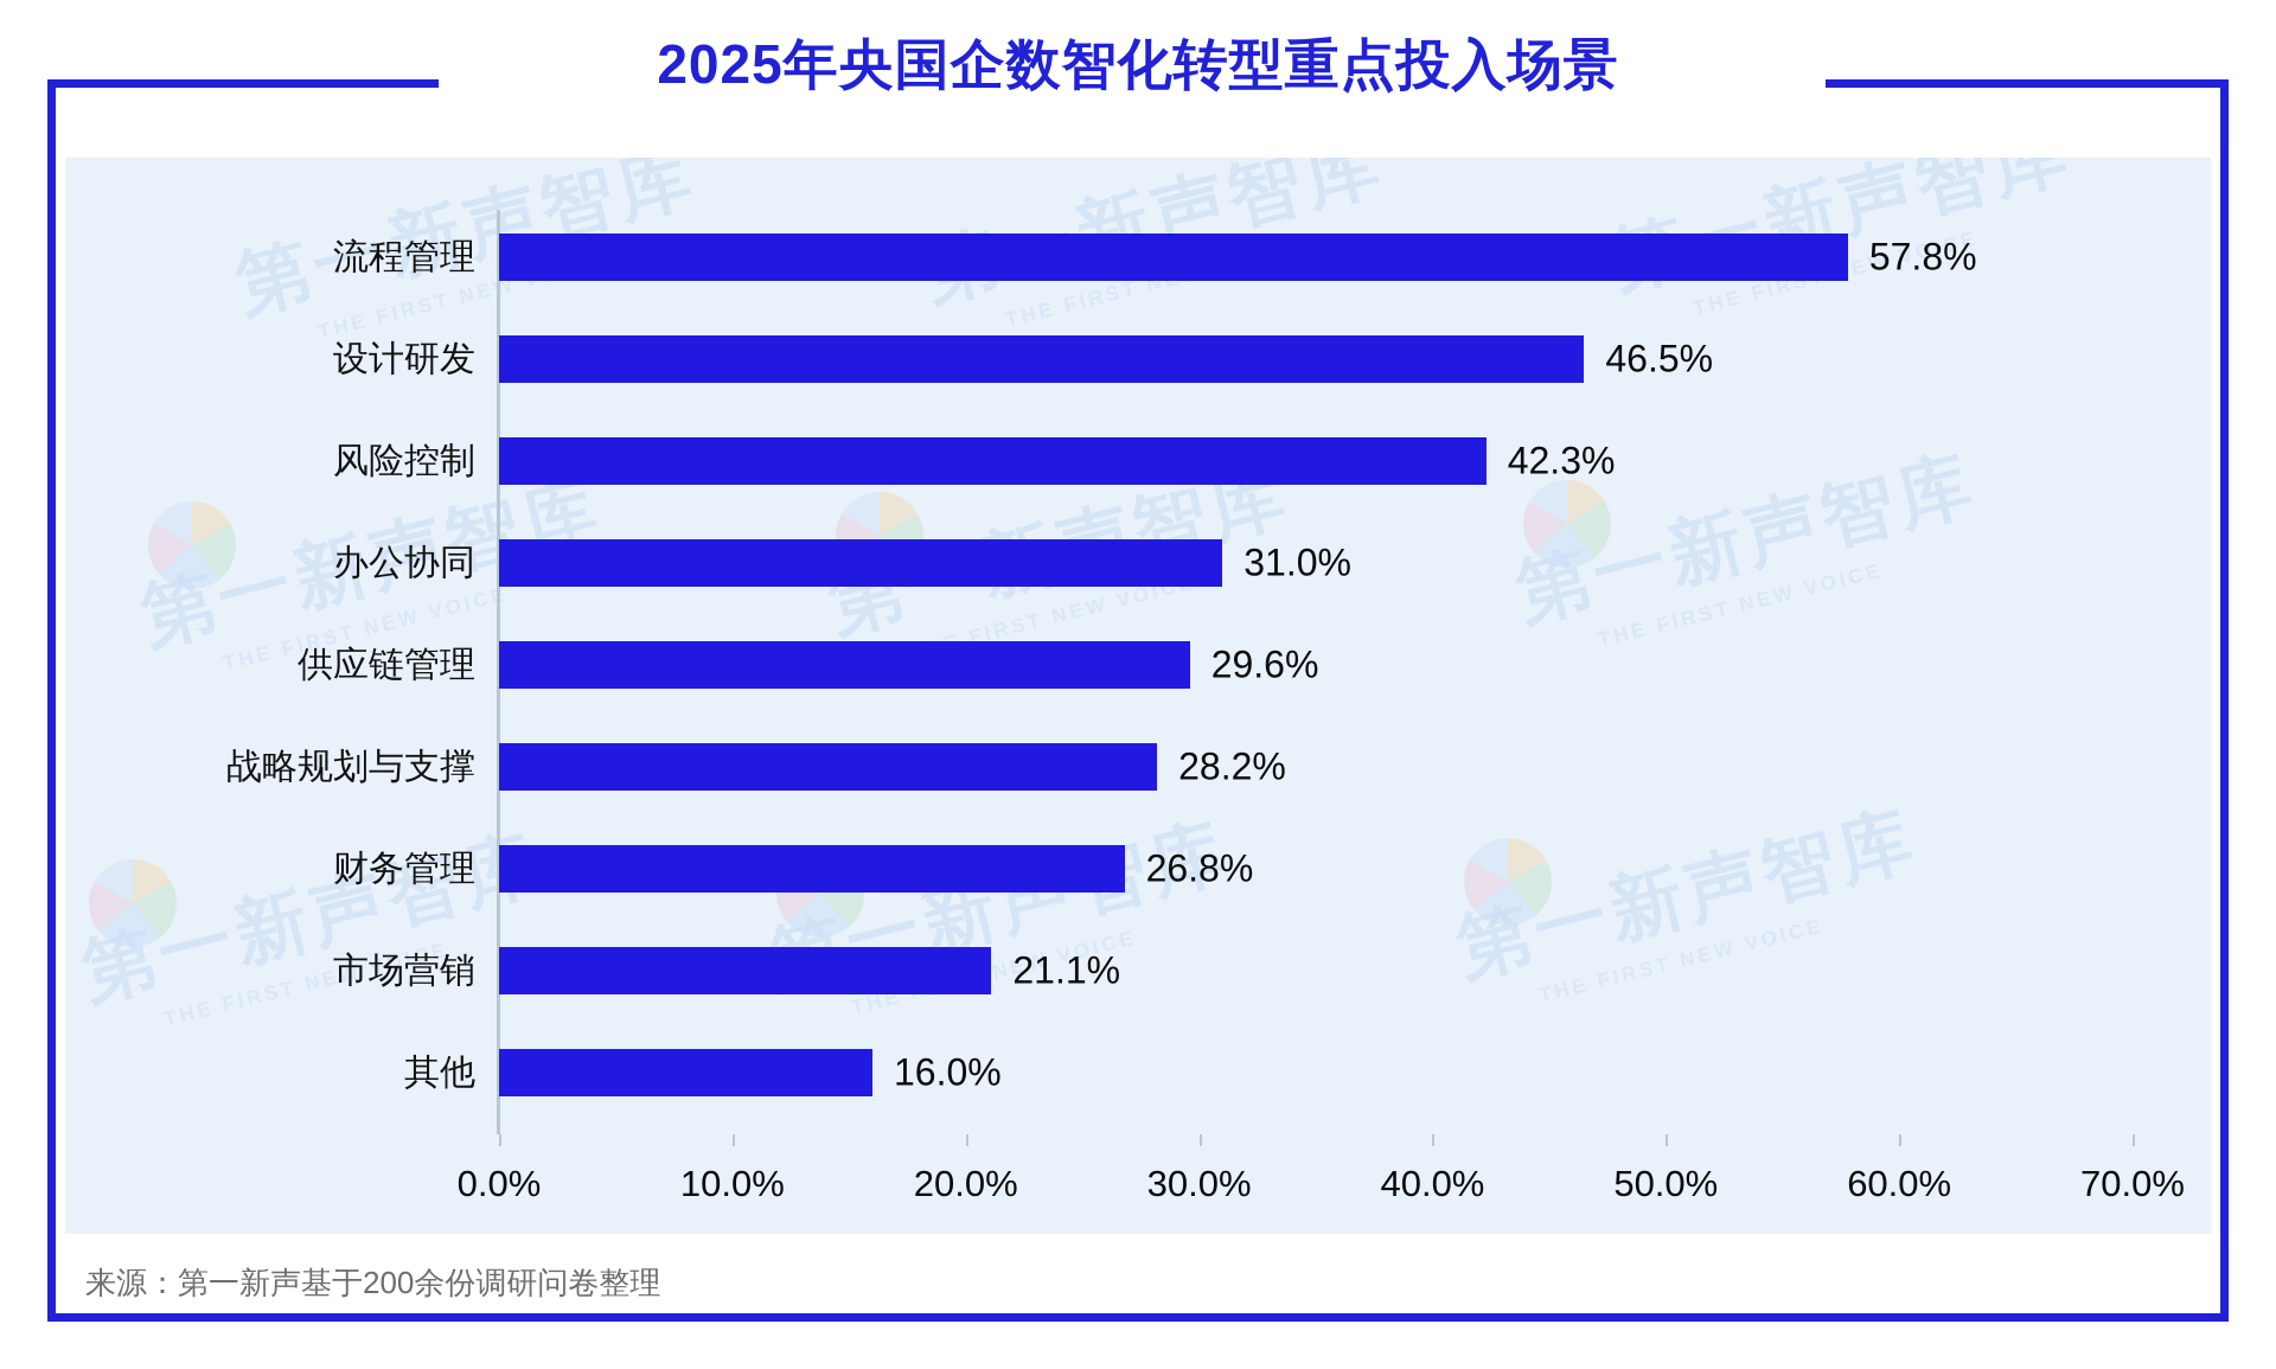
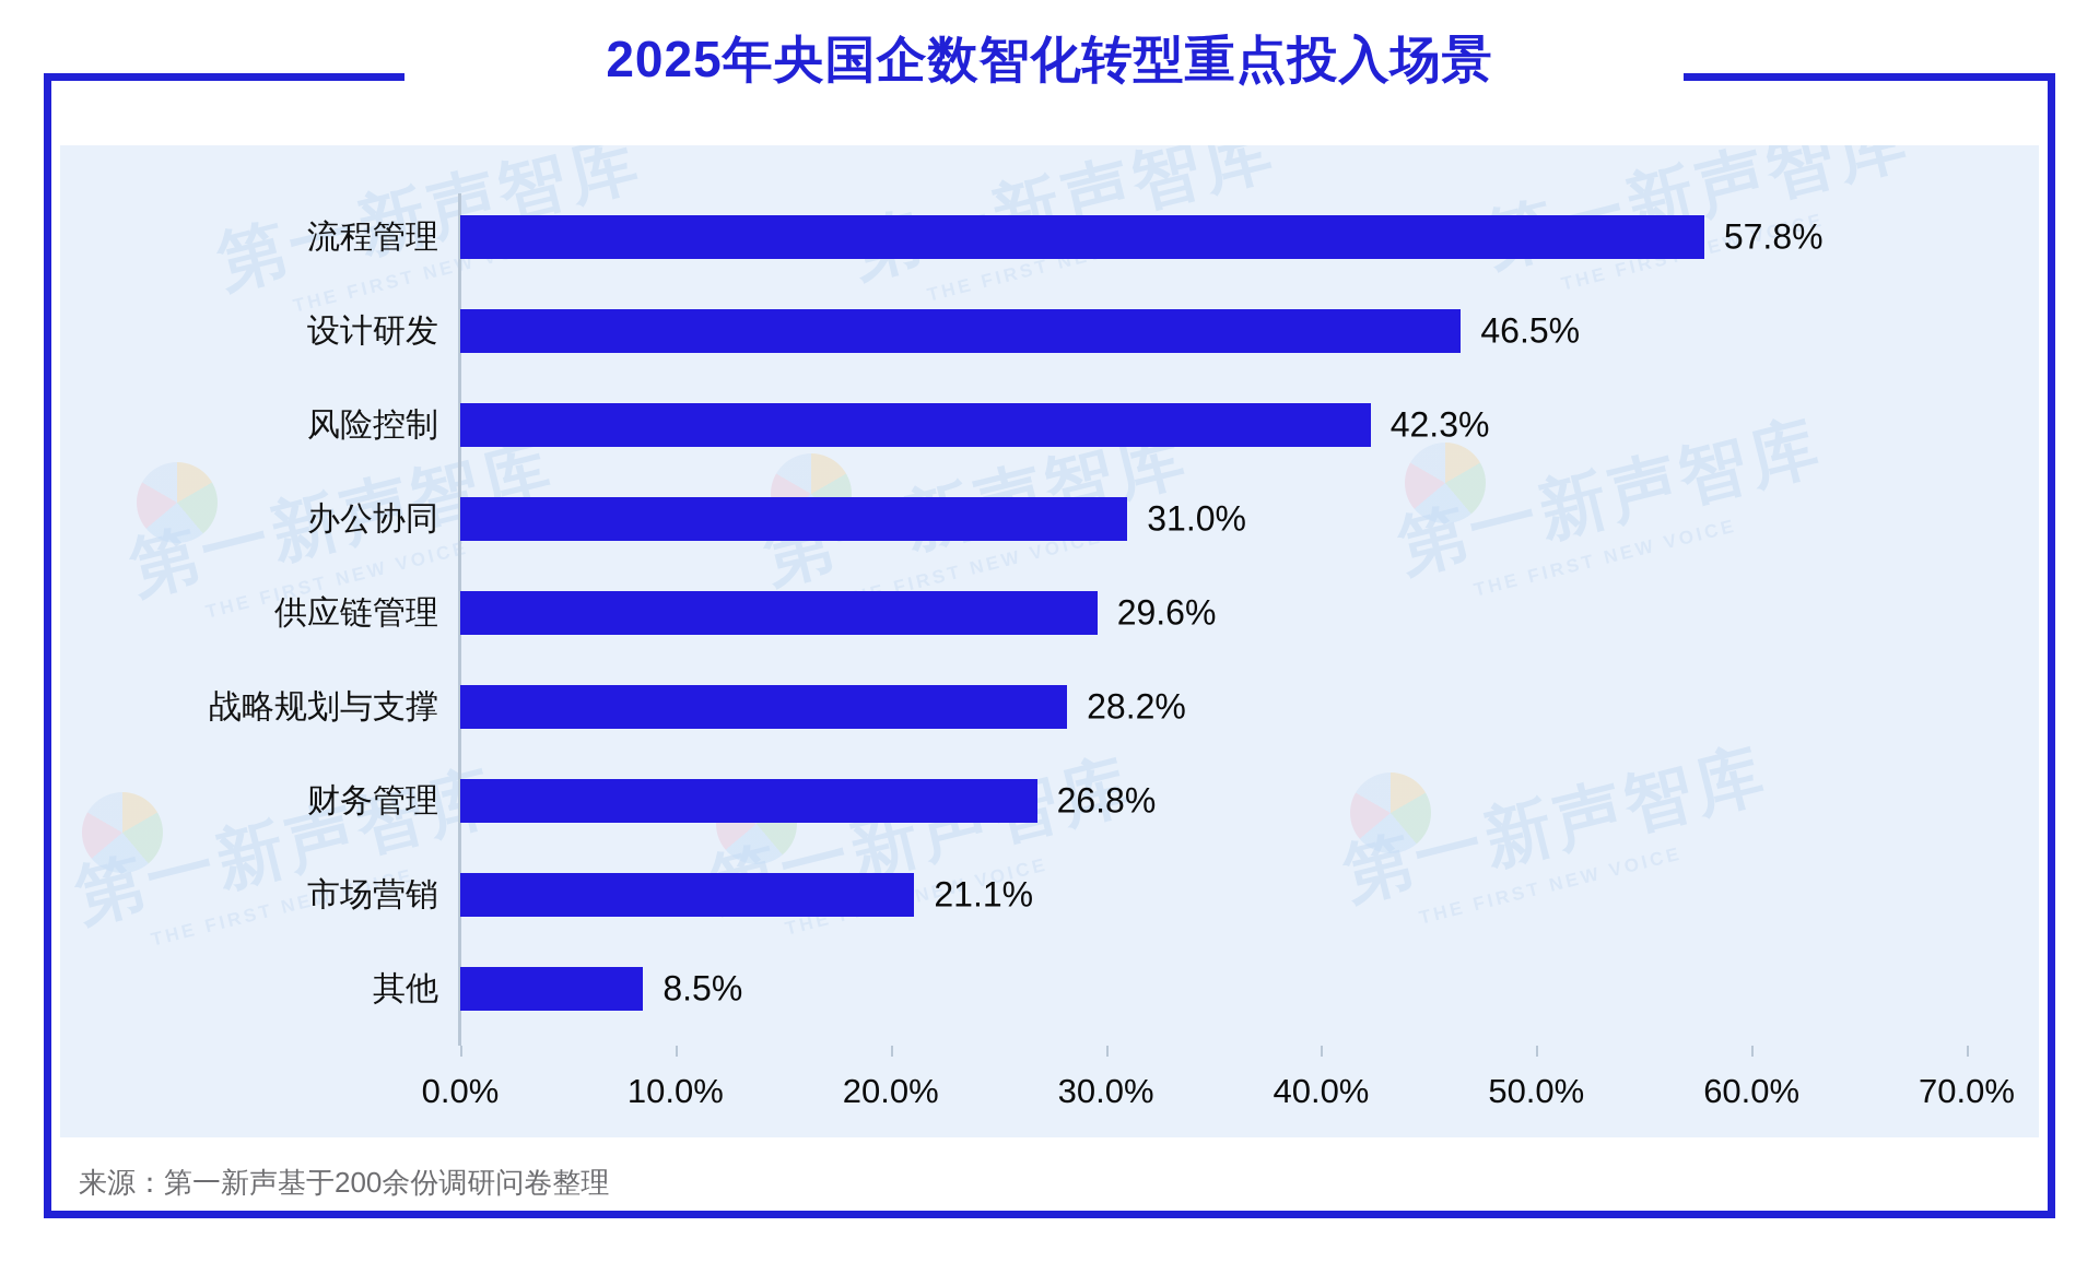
其他: 16.0% -> 8.5%
